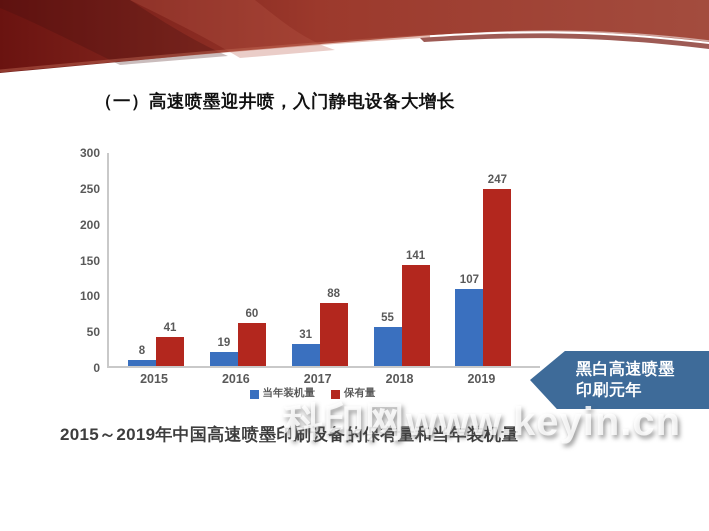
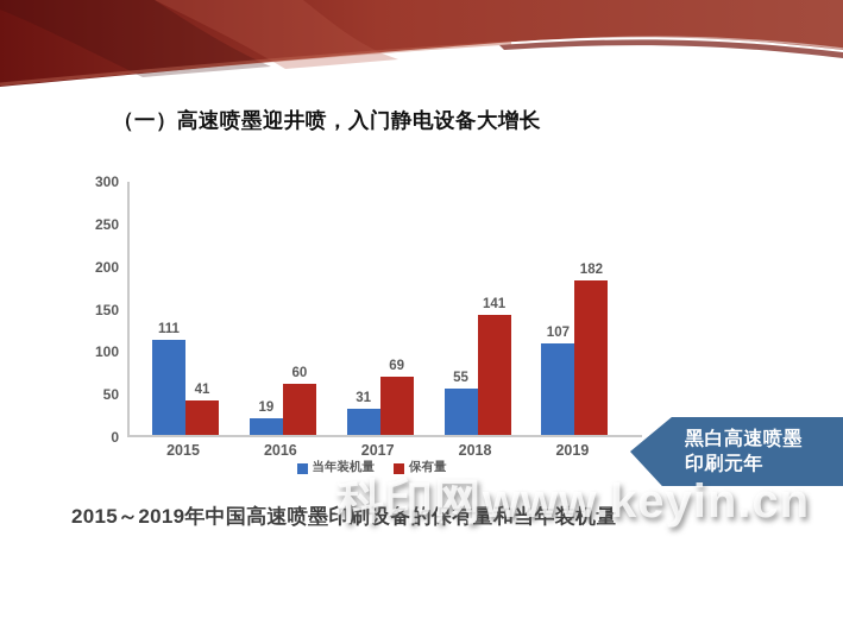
当年装机量/2015: 8 -> 111
保有量/2017: 88 -> 69
保有量/2019: 247 -> 182
